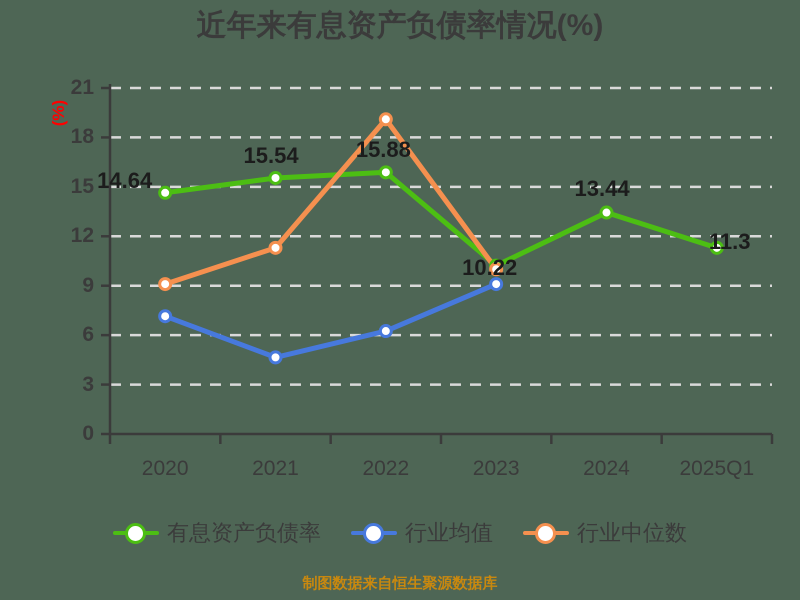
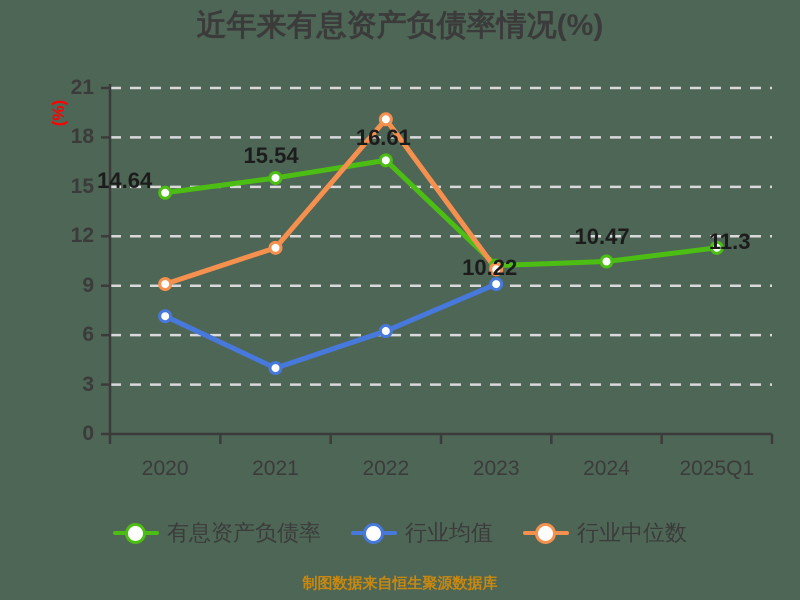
行业均值/2021: 4.7 -> 4.0
有息资产负债率/2022: 15.88 -> 16.61
有息资产负债率/2024: 13.44 -> 10.47
